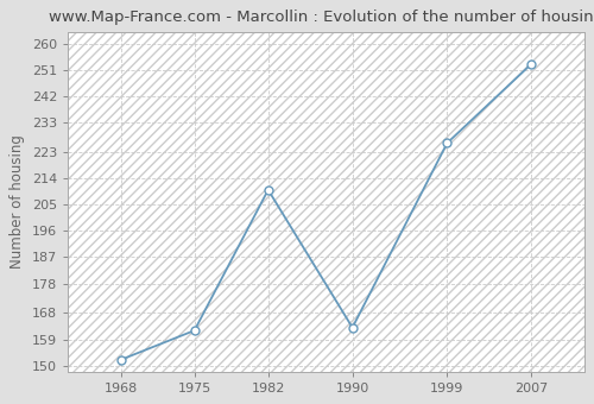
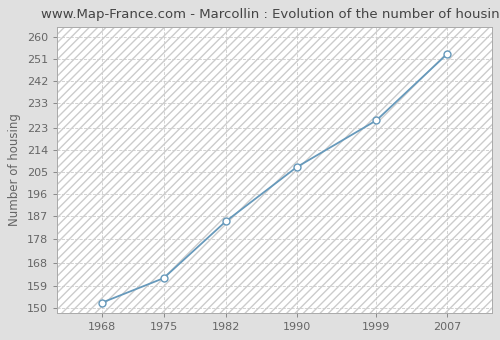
1982: 210 -> 185
1990: 163 -> 207
